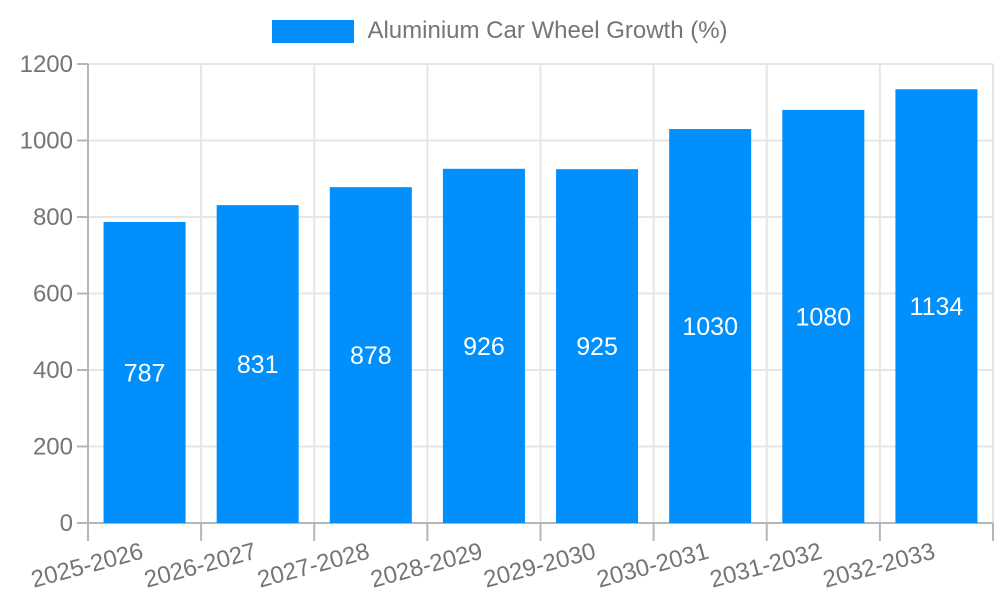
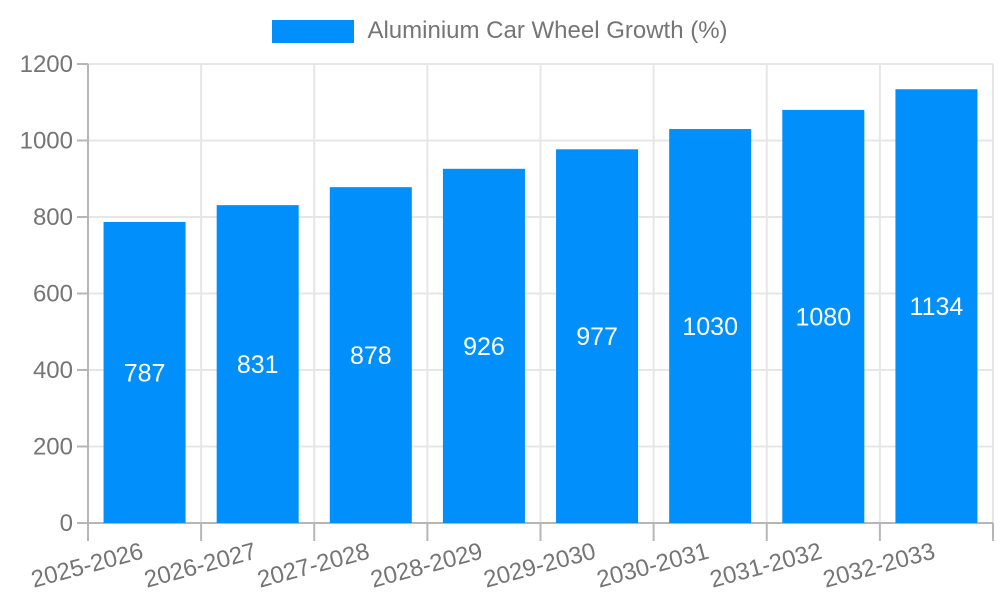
2029-2030: 925 -> 977
